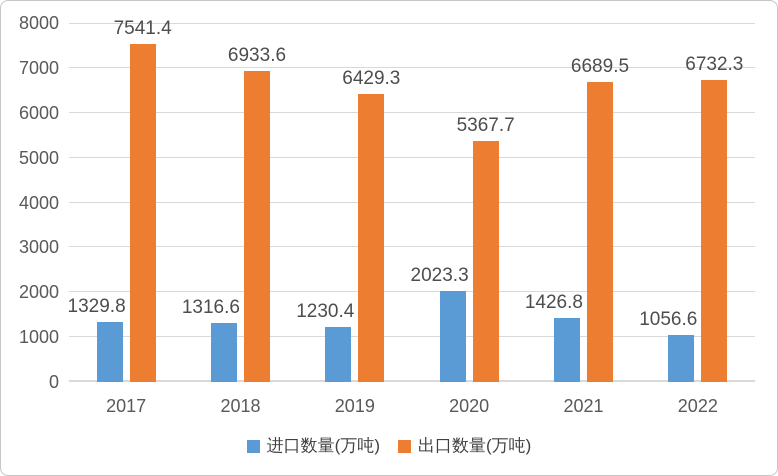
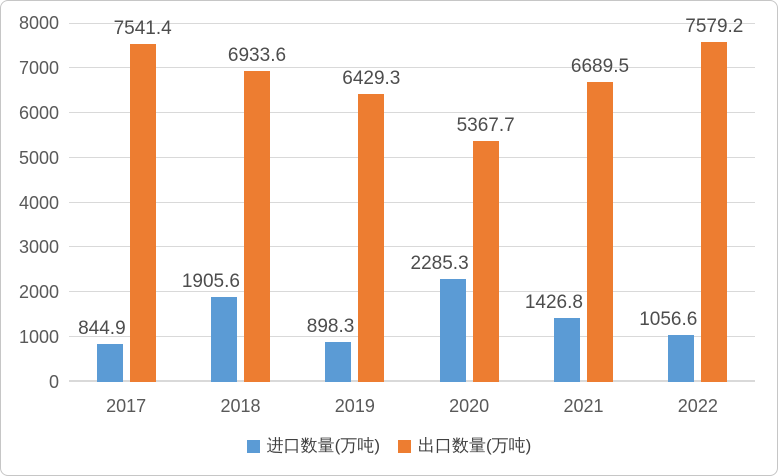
进口数量(万吨)/2017: 1329.8 -> 844.9
进口数量(万吨)/2018: 1316.6 -> 1905.6
进口数量(万吨)/2019: 1230.4 -> 898.3
进口数量(万吨)/2020: 2023.3 -> 2285.3
出口数量(万吨)/2022: 6732.3 -> 7579.2
